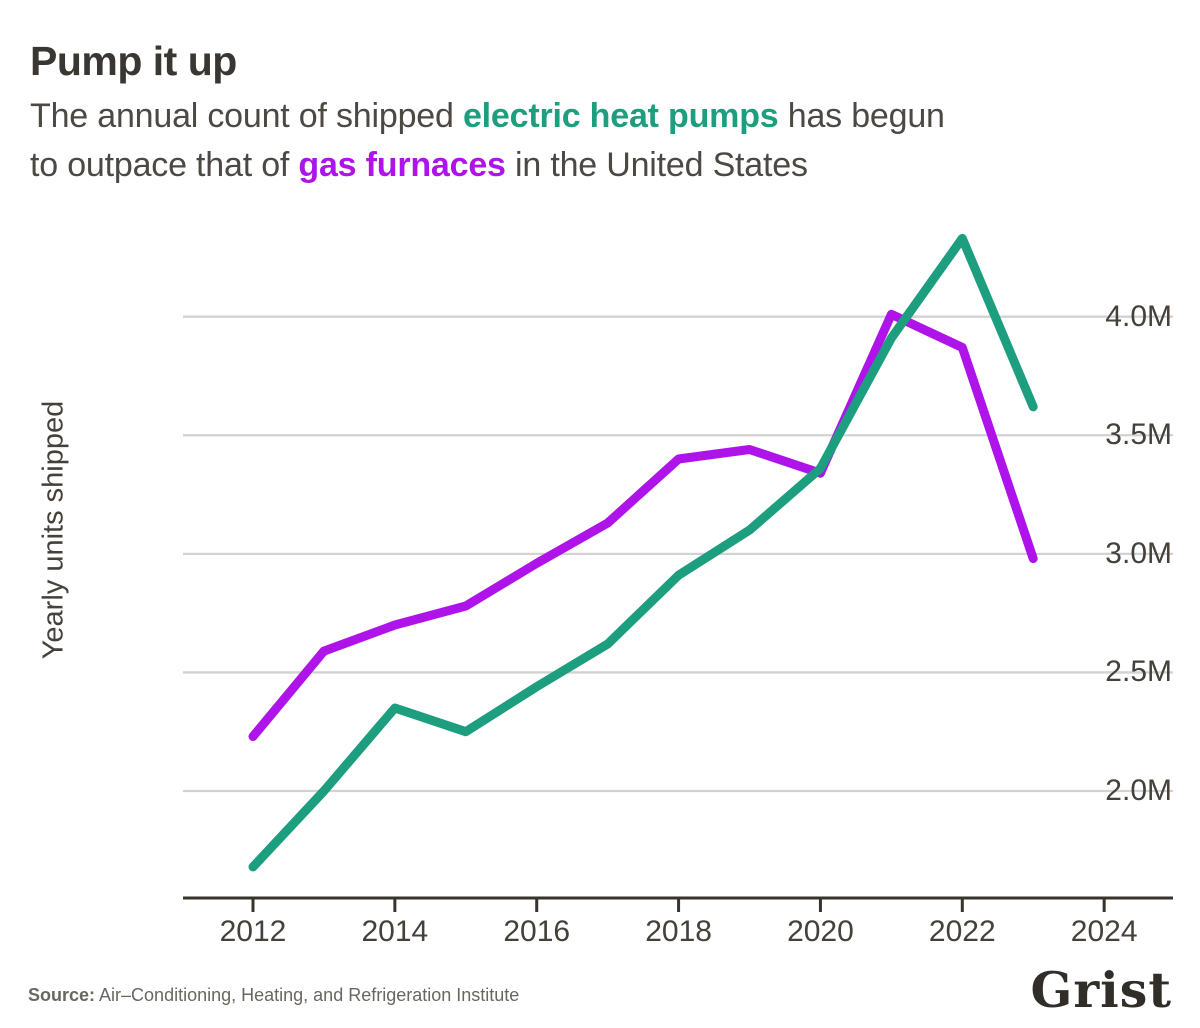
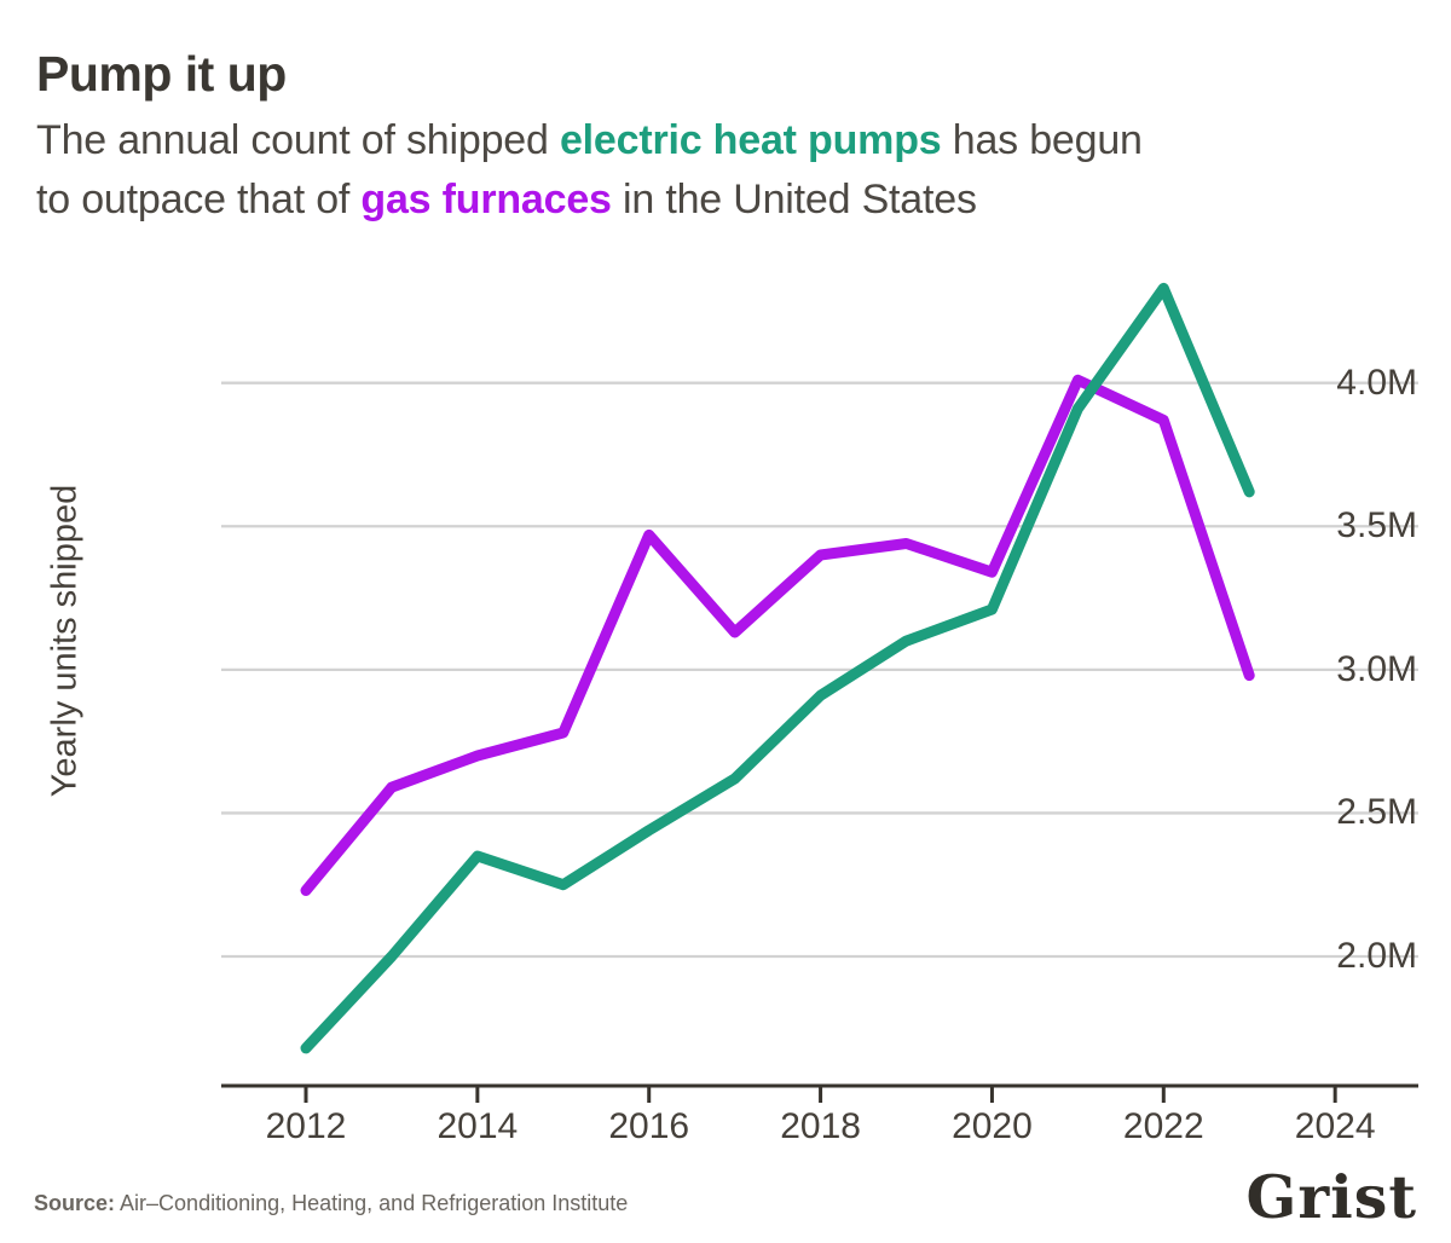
gas furnaces/2016: 2.96M -> 3.47M
electric heat pumps/2020: 3.36M -> 3.21M
